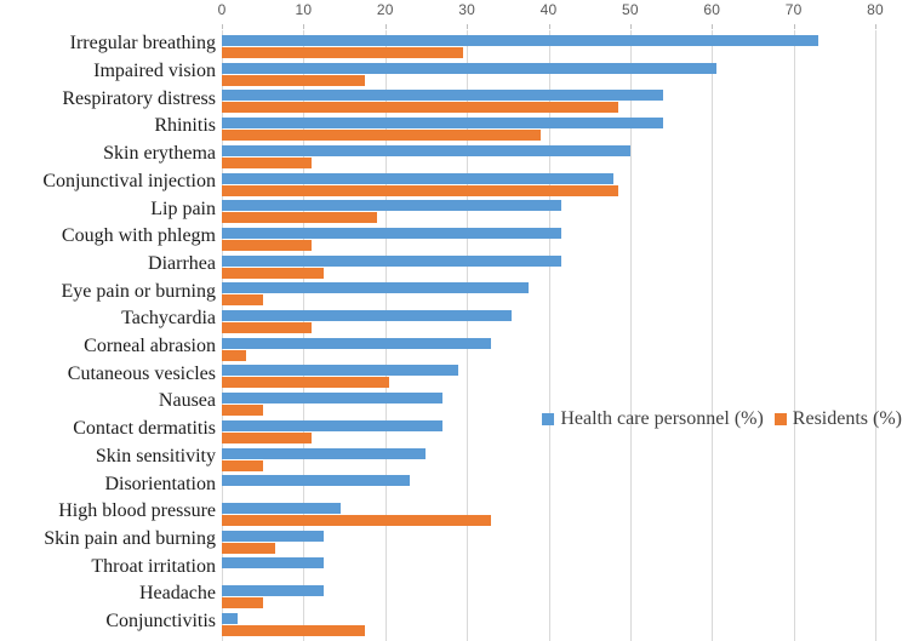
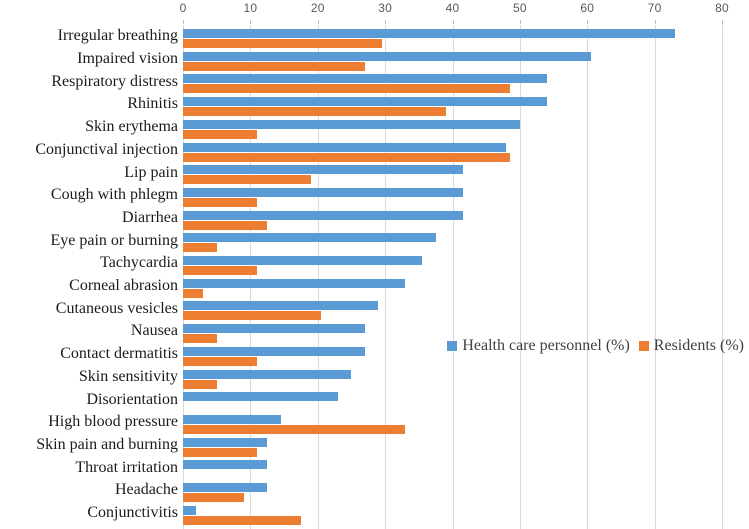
Residents (%)/Impaired vision: 18 -> 27
Residents (%)/Skin pain and burning: 6 -> 11
Residents (%)/Headache: 5 -> 9
